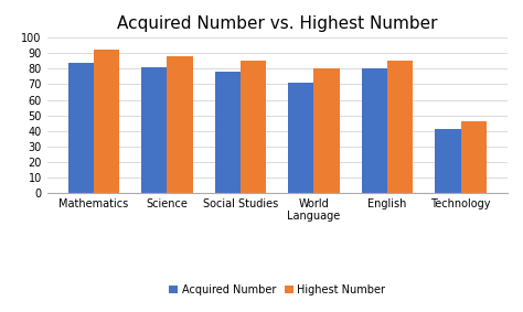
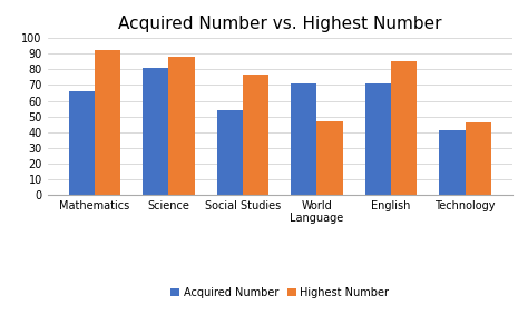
Acquired Number/Mathematics: 84 -> 66
Acquired Number/Social Studies: 78 -> 54
Highest Number/Social Studies: 85 -> 77
Highest Number/World Language: 80 -> 47
Acquired Number/English: 80 -> 71
